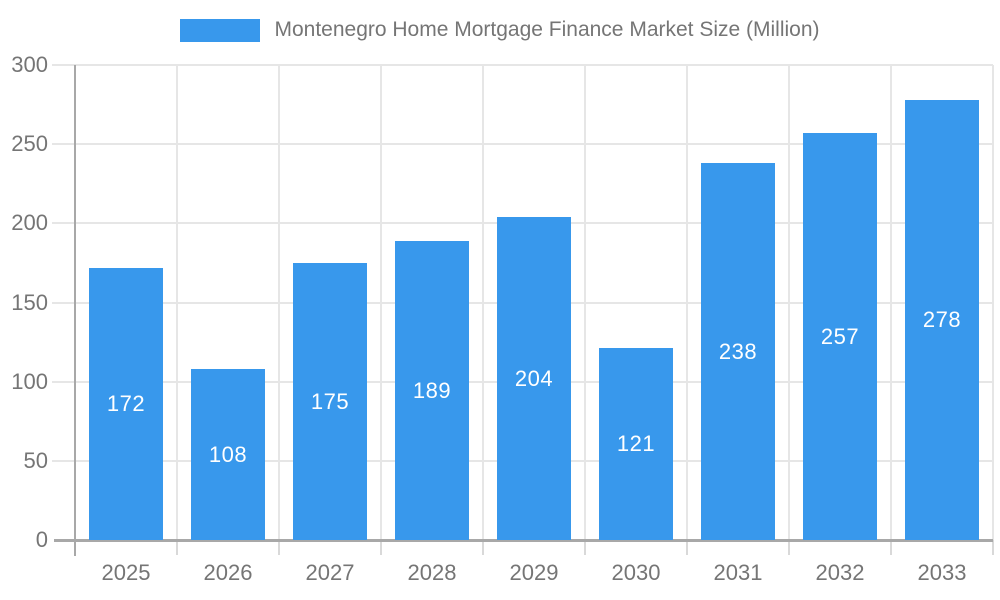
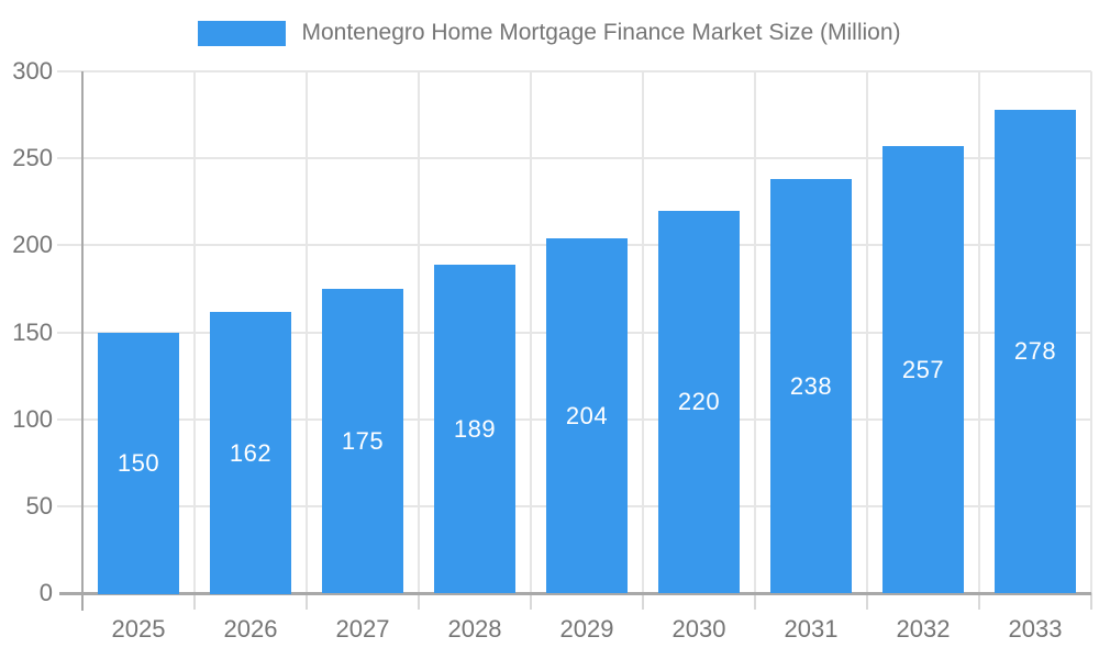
2025: 172 -> 150
2026: 108 -> 162
2030: 121 -> 220
